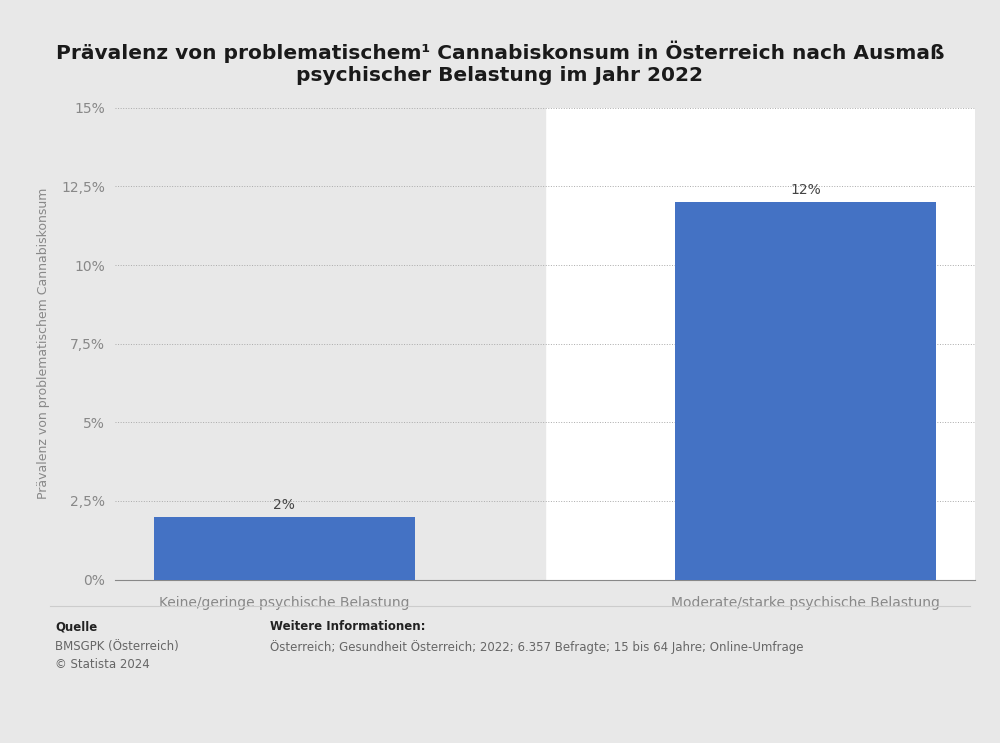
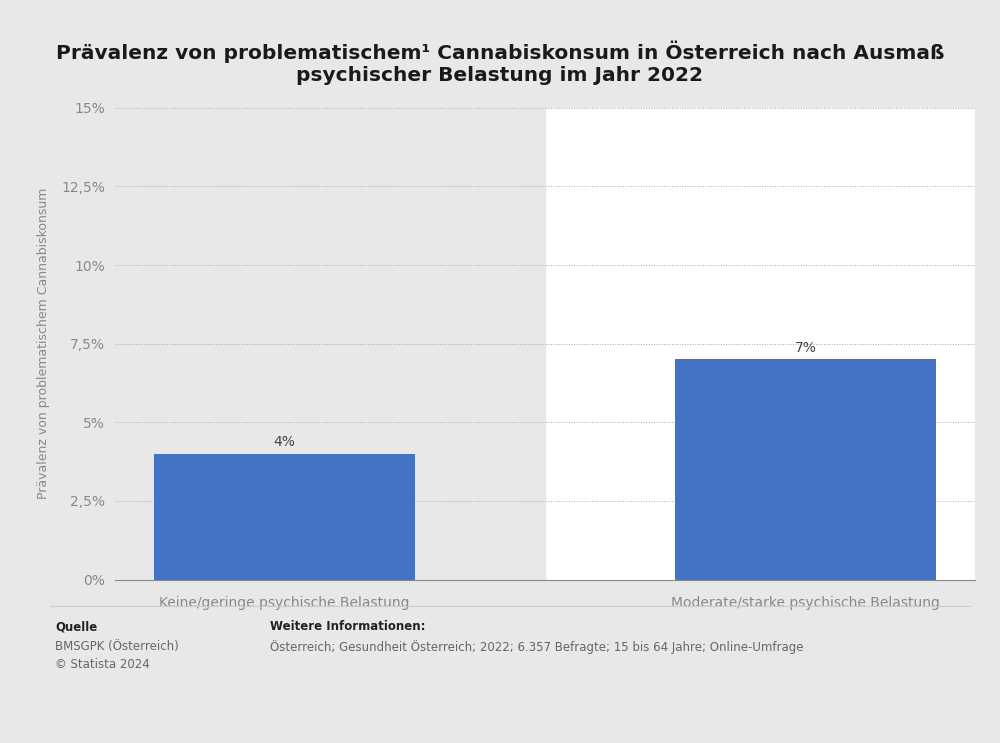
Keine/geringe psychische Belastung: 2% -> 4%
Moderate/starke psychische Belastung: 12% -> 7%
